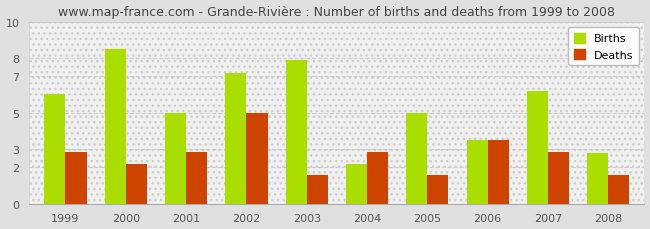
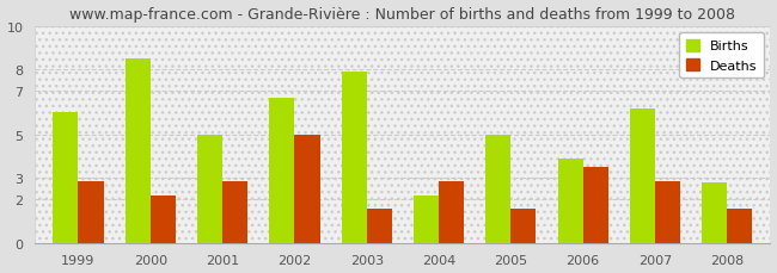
Births/2002: 7.2 -> 6.7
Births/2006: 3.5 -> 3.9
